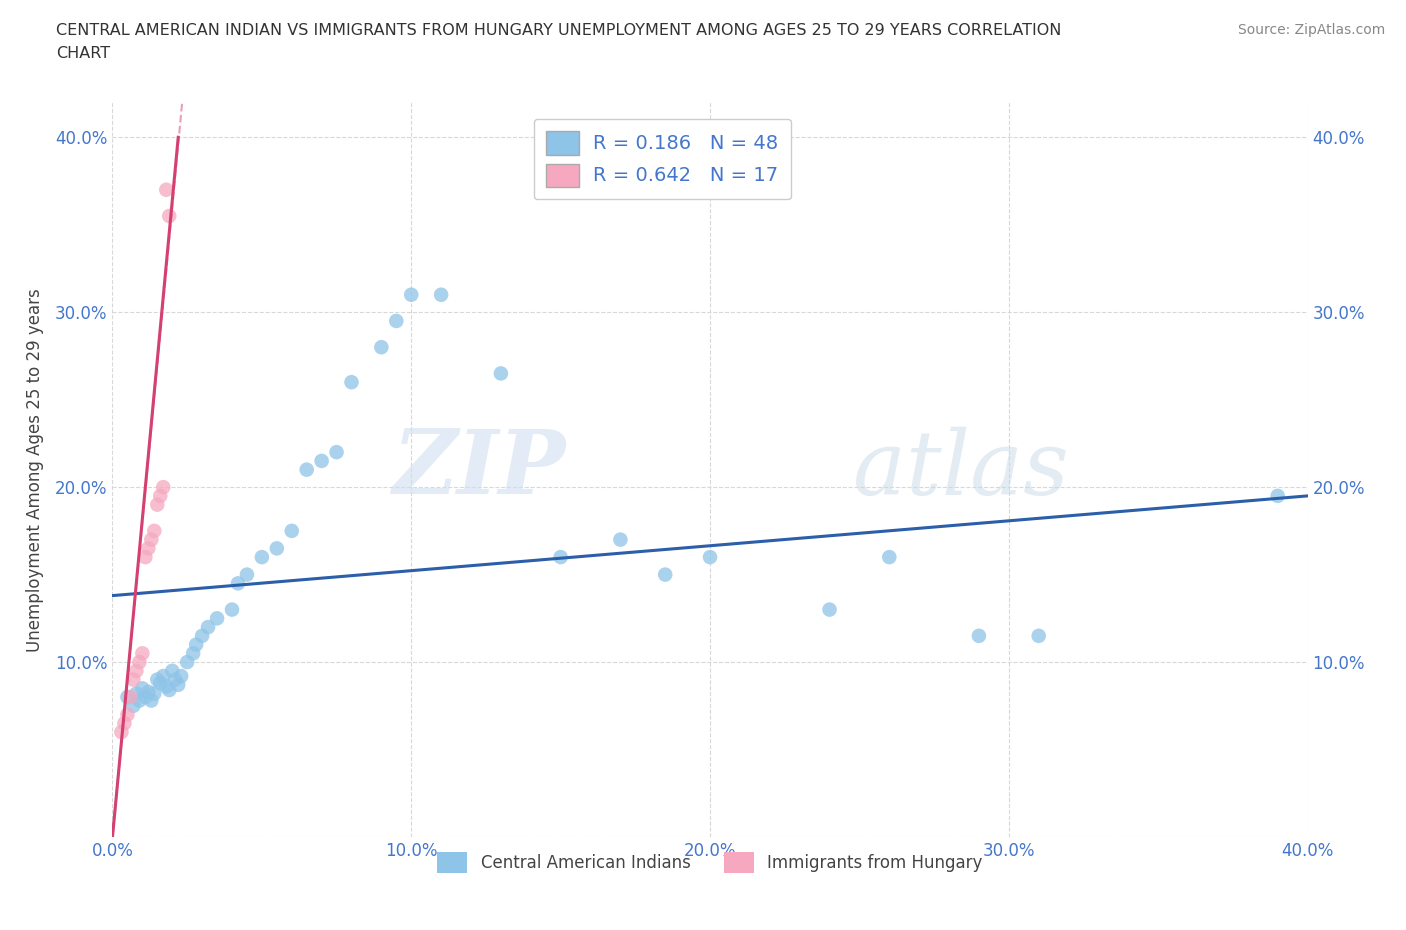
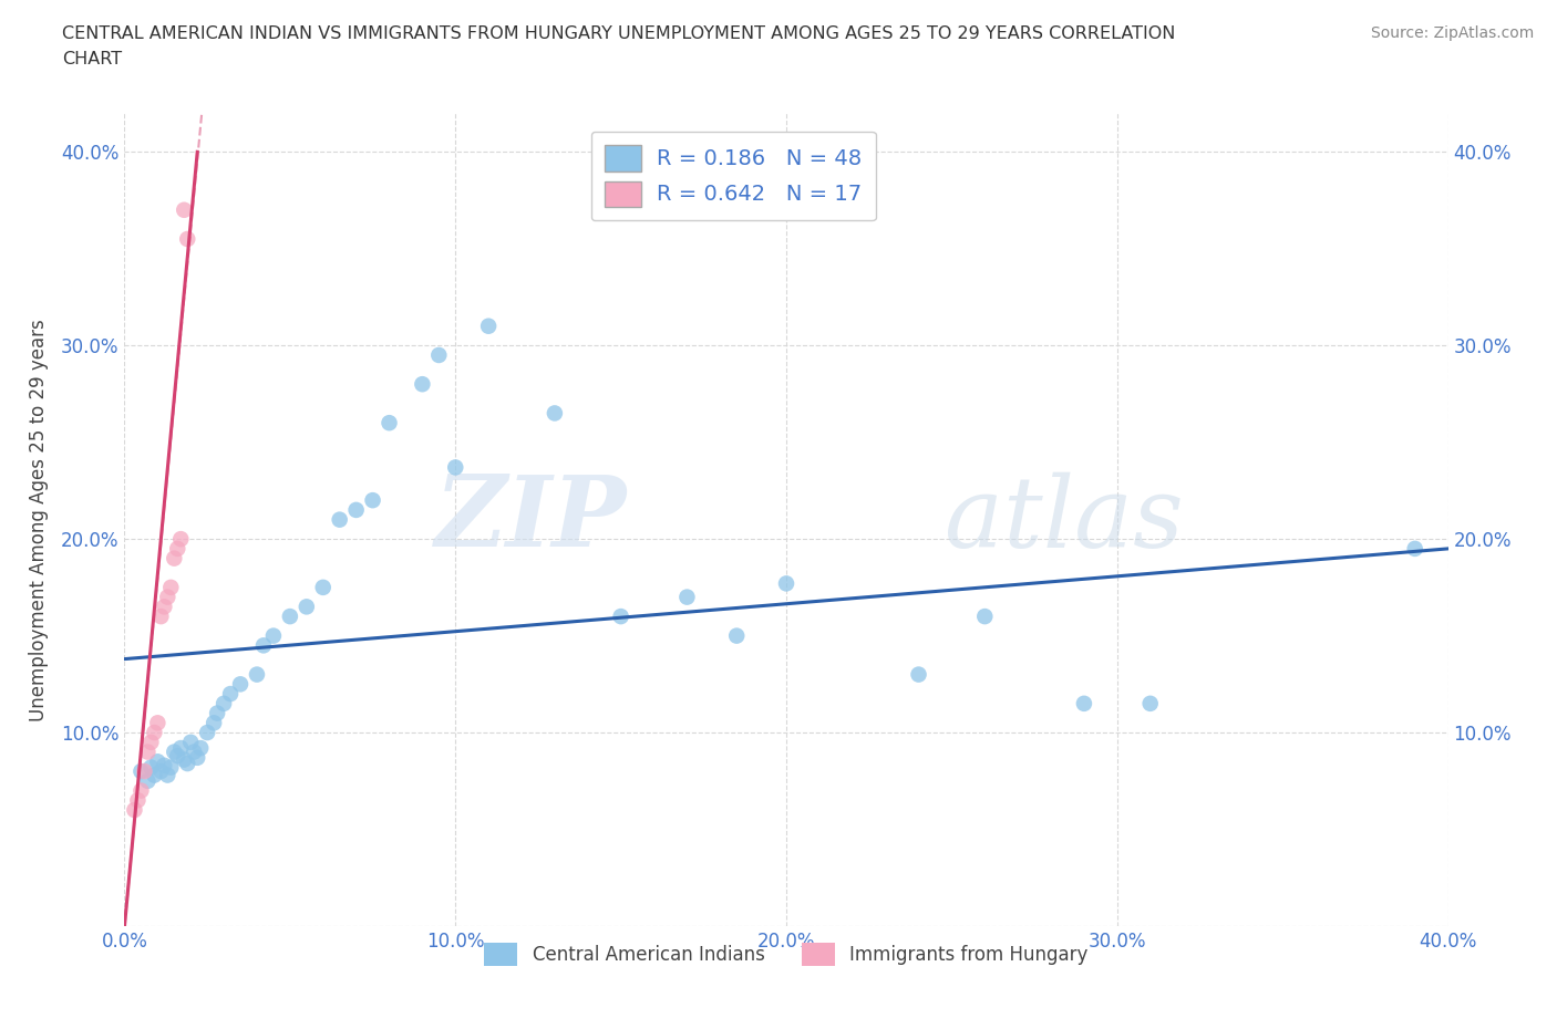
Central American Indians/10.0%: 31.0% -> 23.7%
Central American Indians/20.0%: 16.0% -> 17.7%
